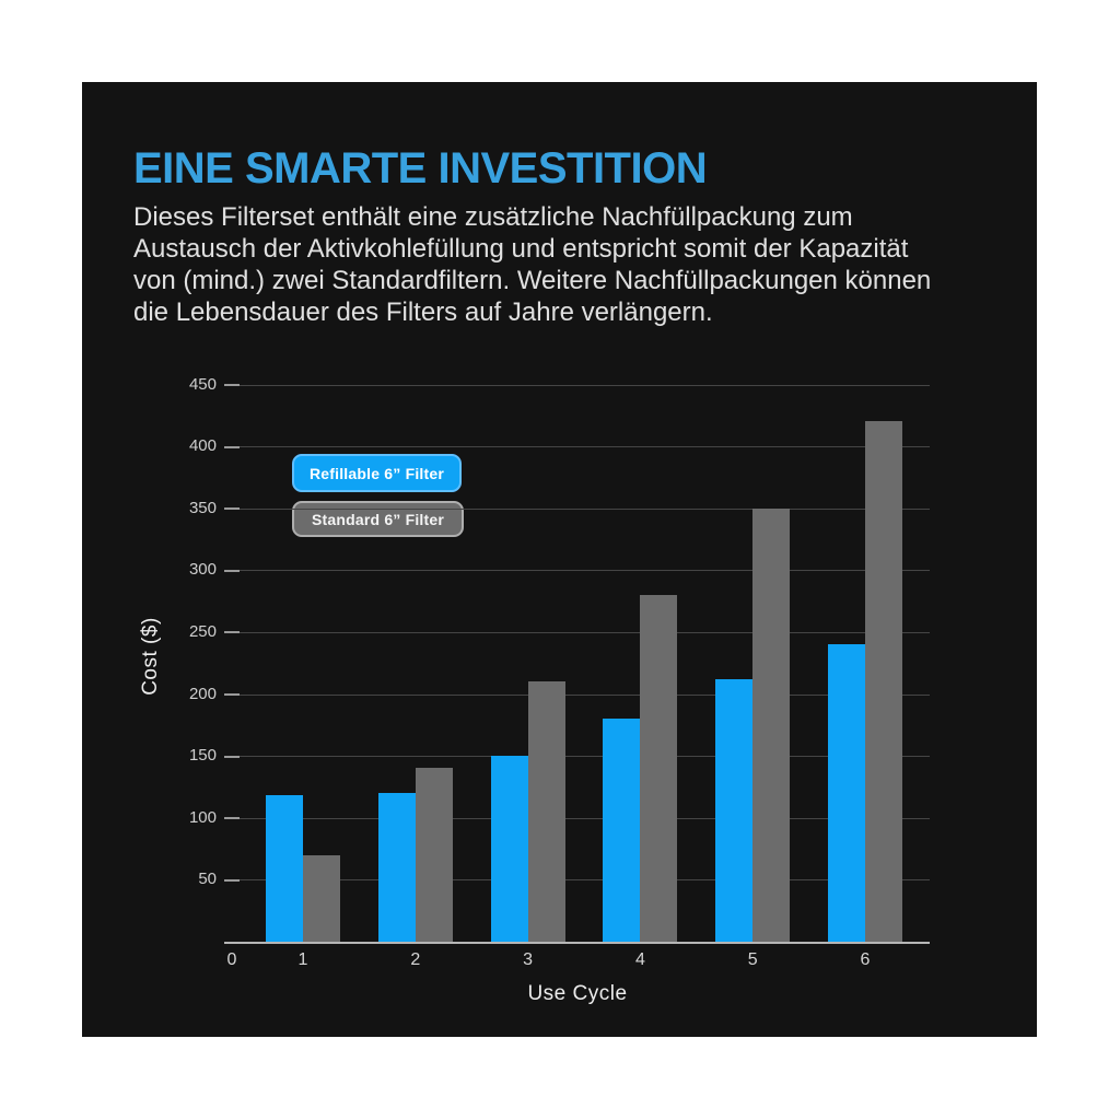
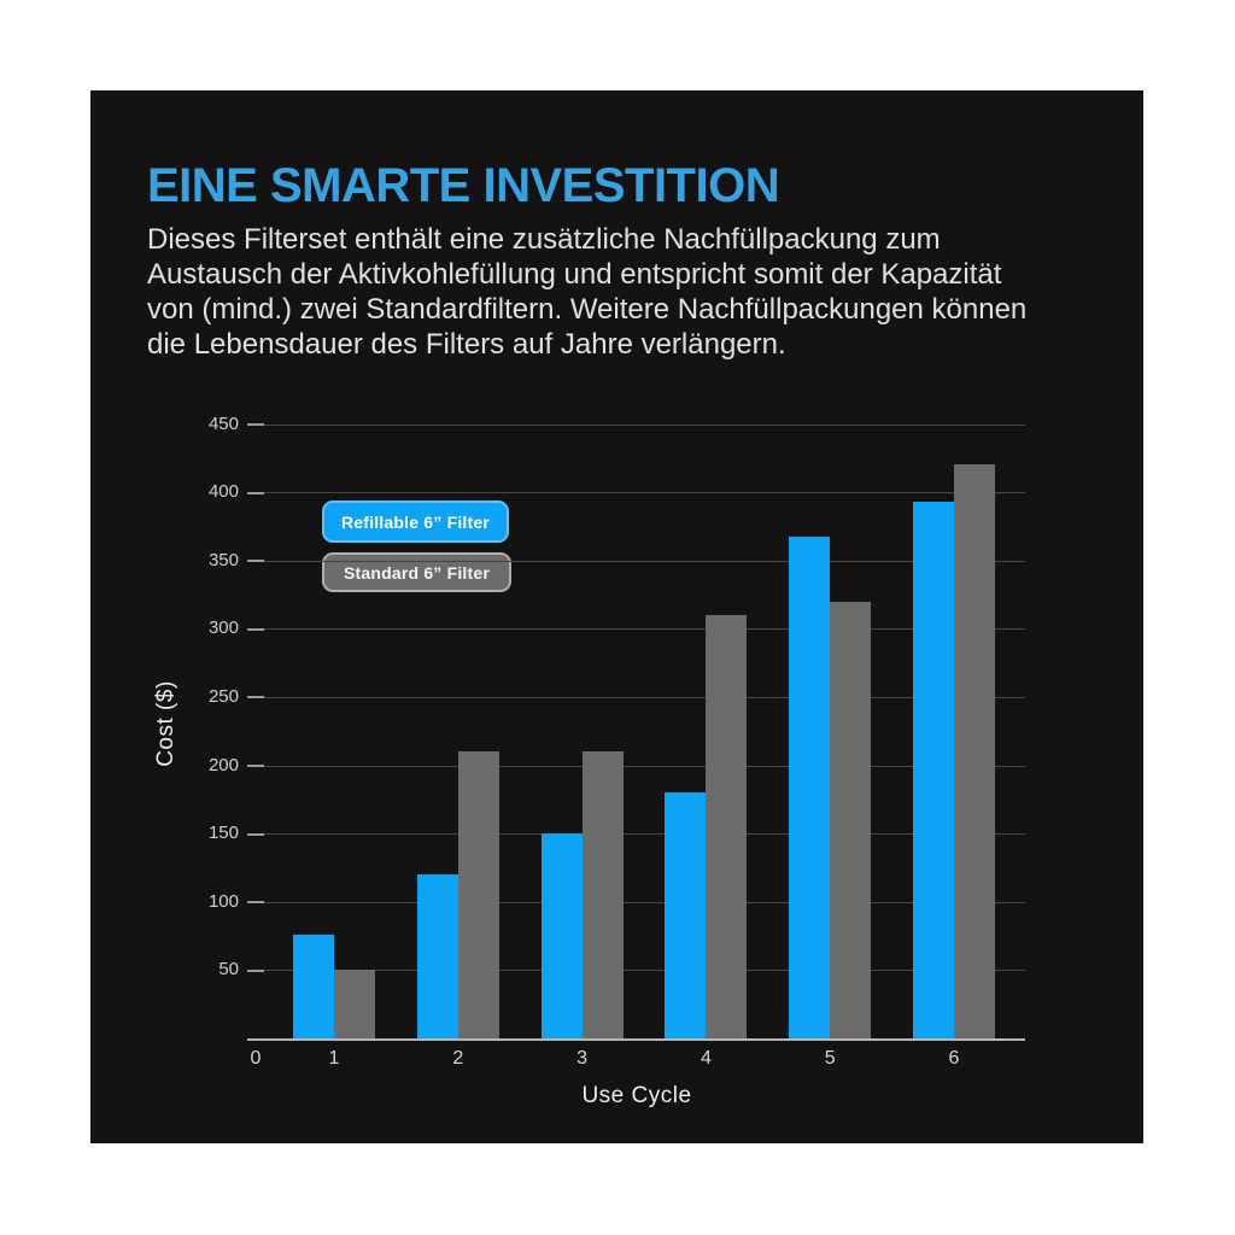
Refillable 6” Filter/1: 118 -> 76
Standard 6” Filter/1: 70 -> 50
Standard 6” Filter/2: 140 -> 210
Standard 6” Filter/4: 280 -> 310
Refillable 6” Filter/5: 212 -> 367
Standard 6” Filter/5: 350 -> 320
Refillable 6” Filter/6: 240 -> 393
